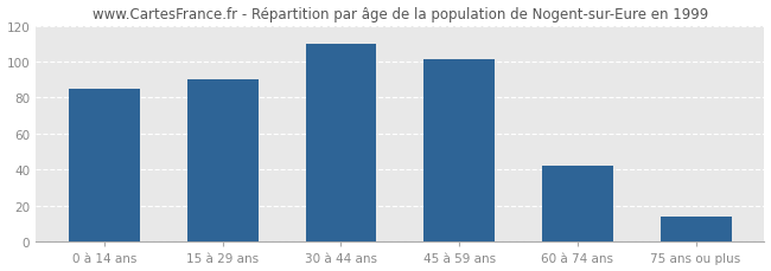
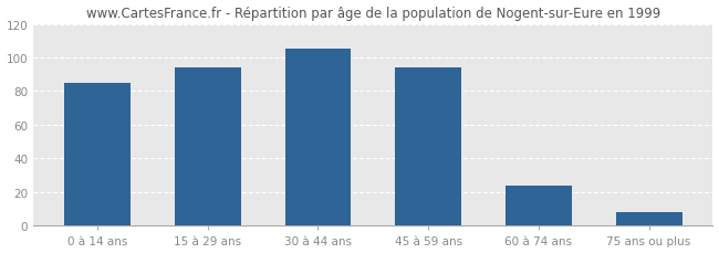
15 à 29 ans: 90 -> 94
30 à 44 ans: 110 -> 105
45 à 59 ans: 101 -> 94
60 à 74 ans: 42 -> 24
75 ans ou plus: 14 -> 8
